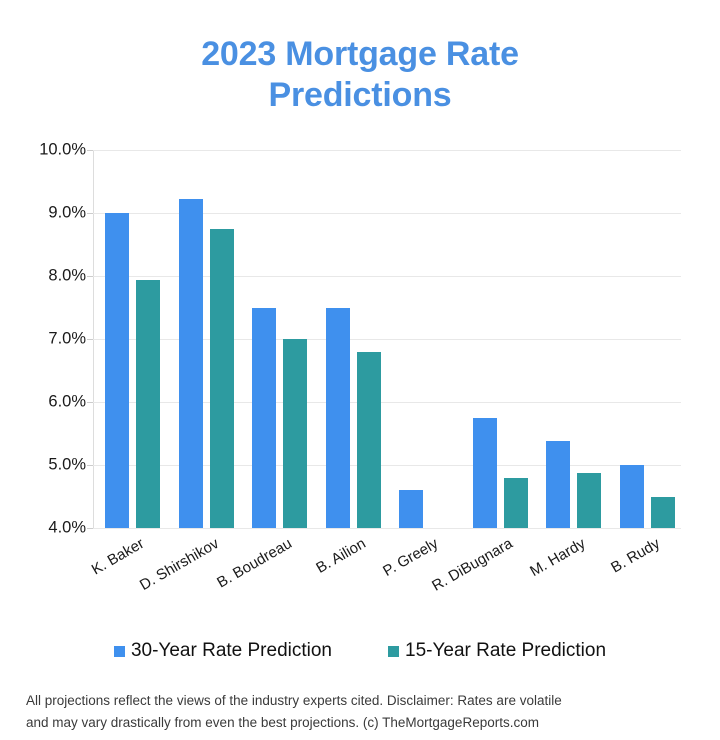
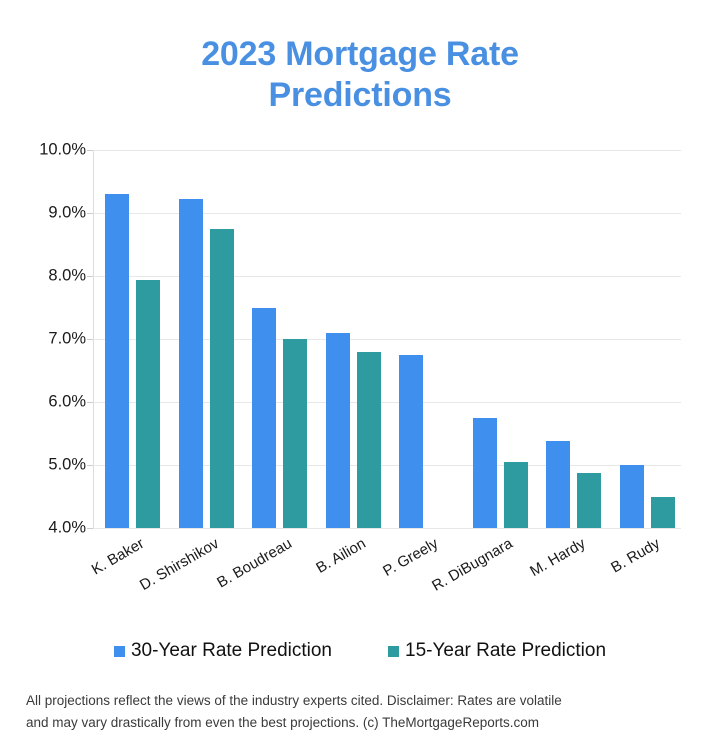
30-Year Rate Prediction/K. Baker: 9.0% -> 9.3%
30-Year Rate Prediction/B. Ailion: 7.5% -> 7.1%
30-Year Rate Prediction/P. Greely: 4.6% -> 6.7%
15-Year Rate Prediction/R. DiBugnara: 4.8% -> 5.0%
